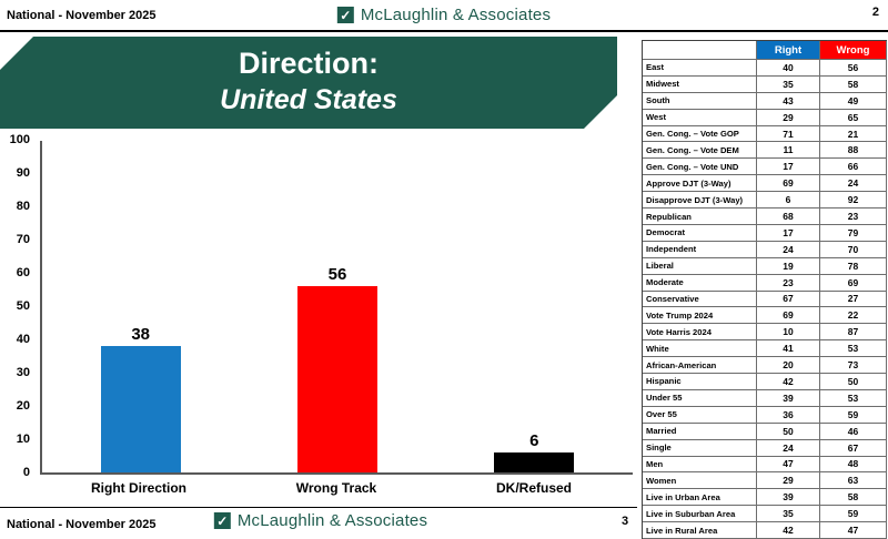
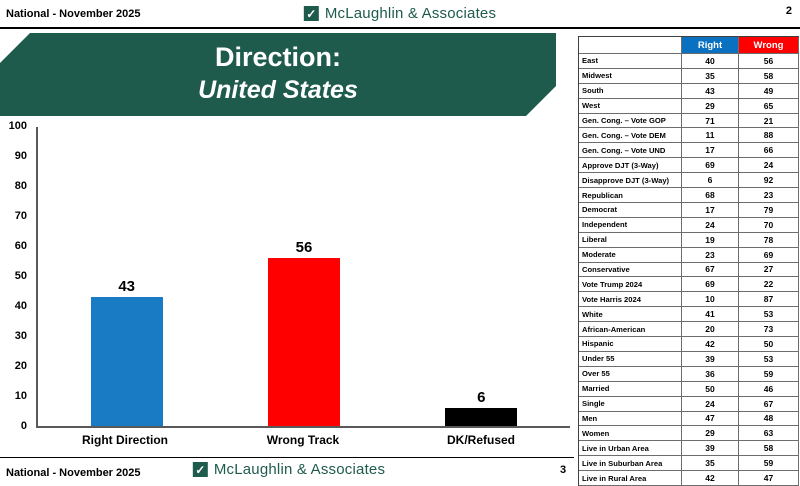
Right Direction: 38 -> 43
